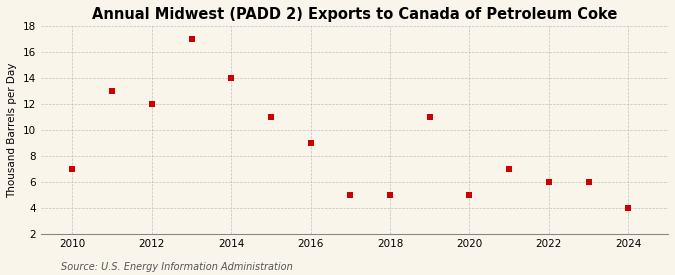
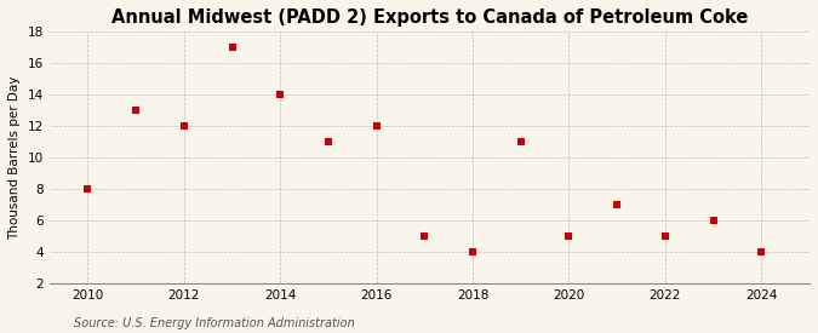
2010: 7 -> 8
2016: 9 -> 12
2018: 5 -> 4
2022: 6 -> 5
